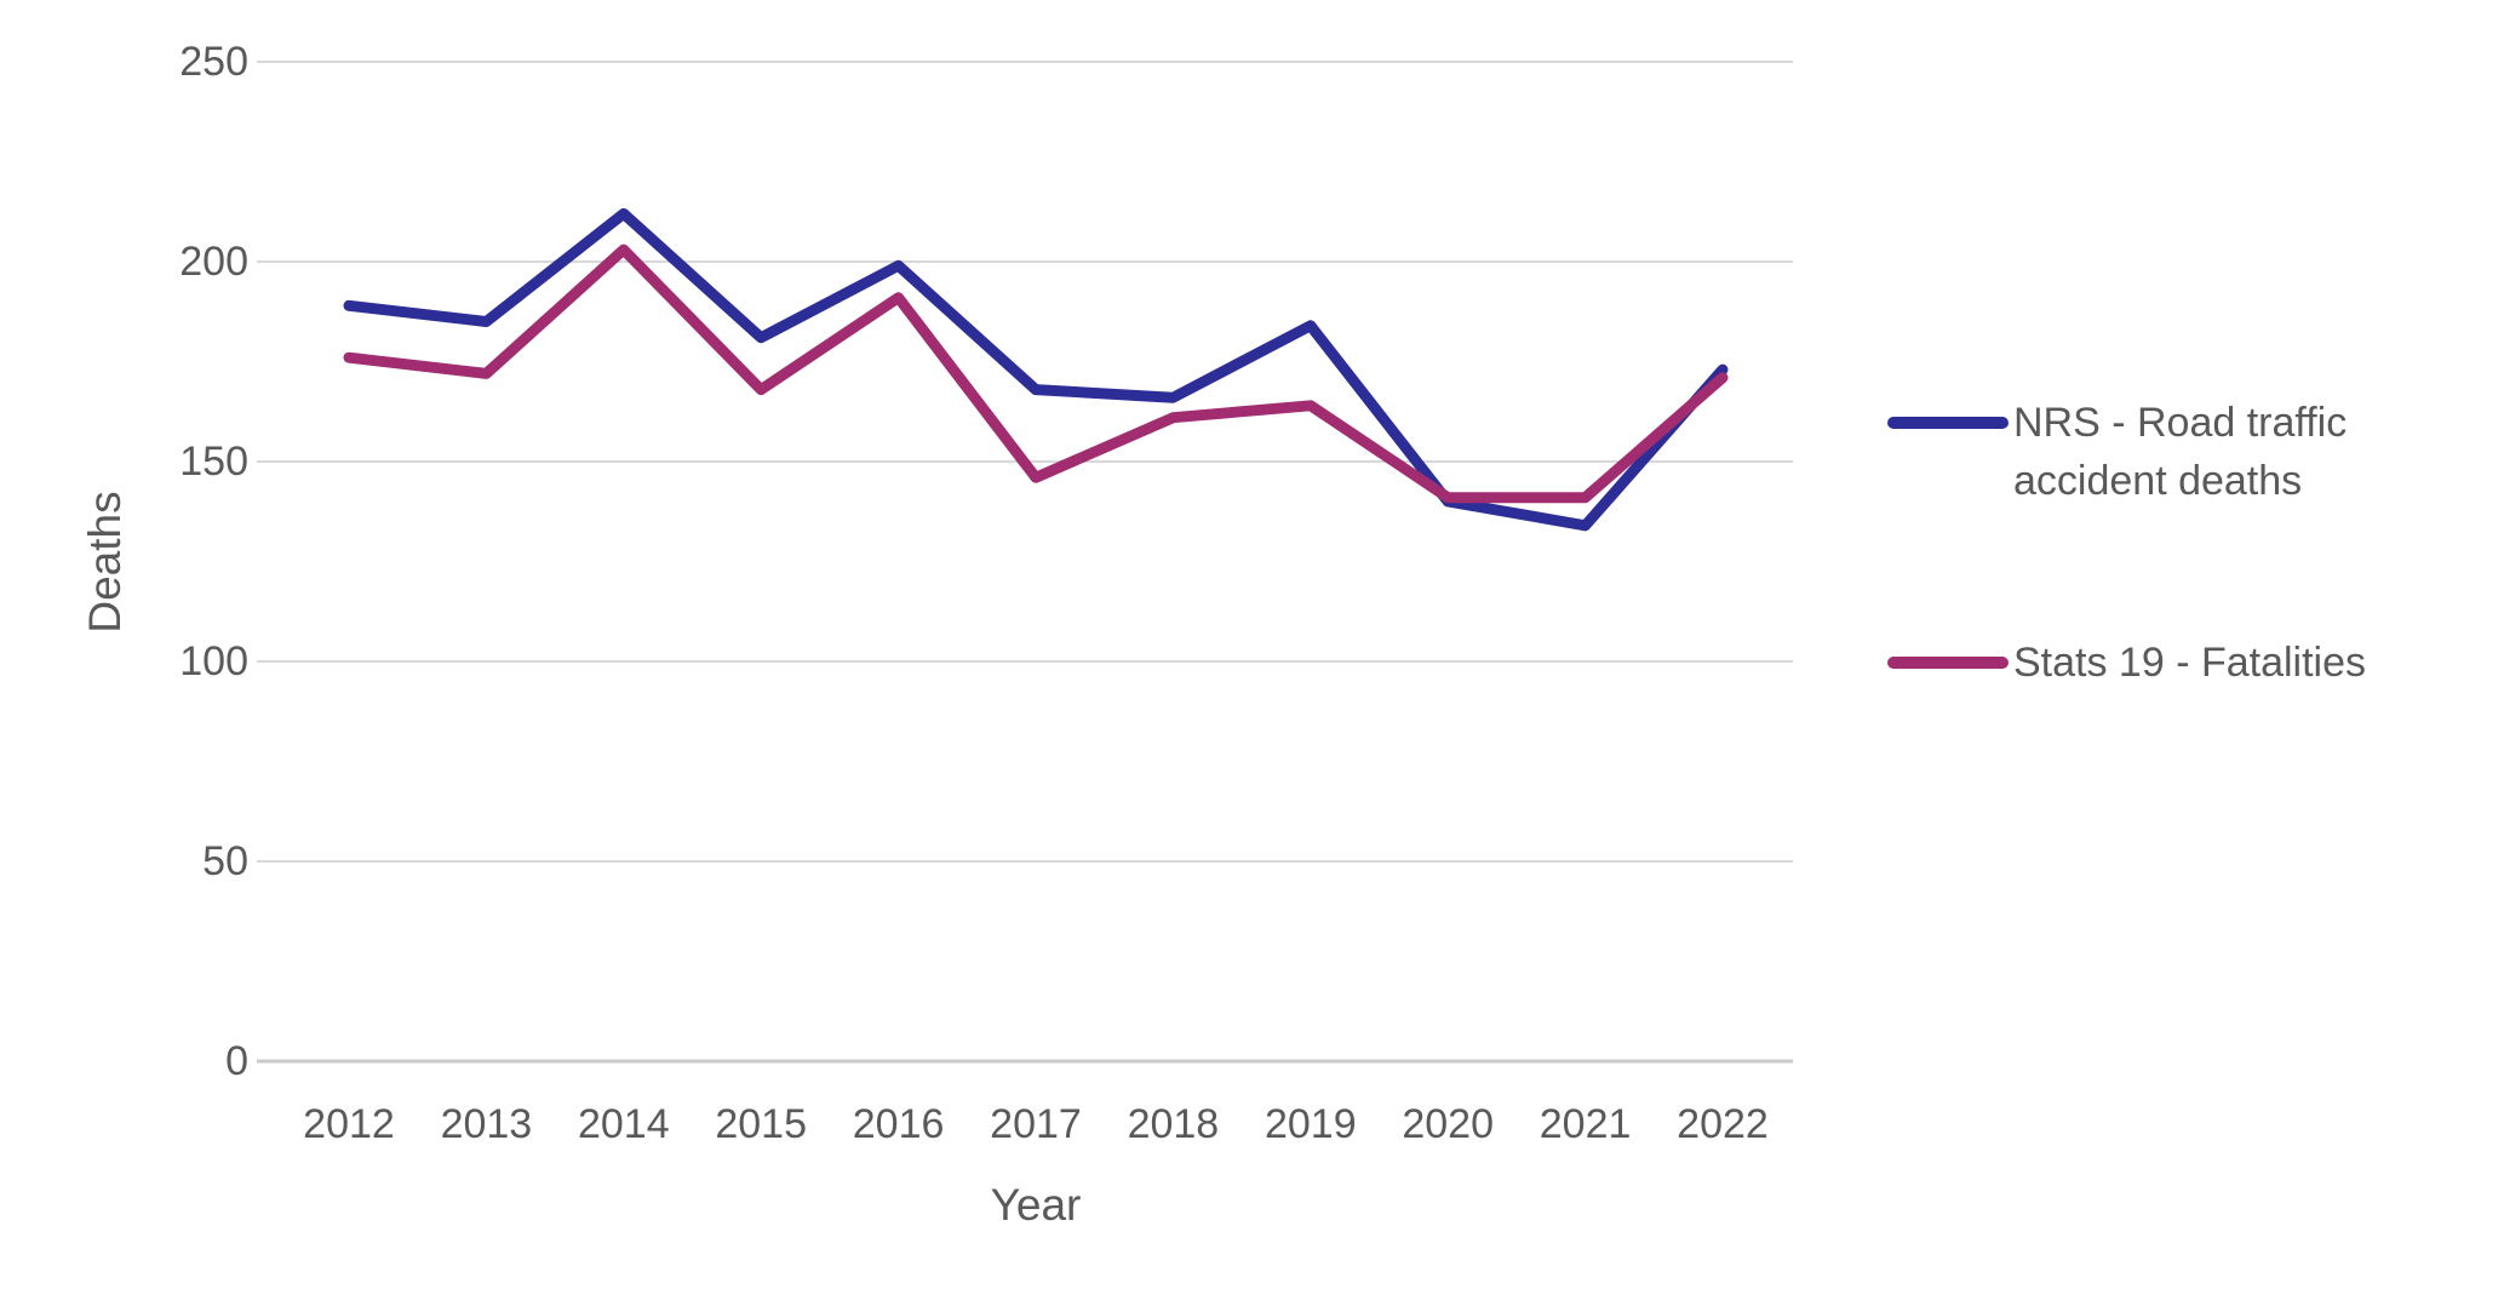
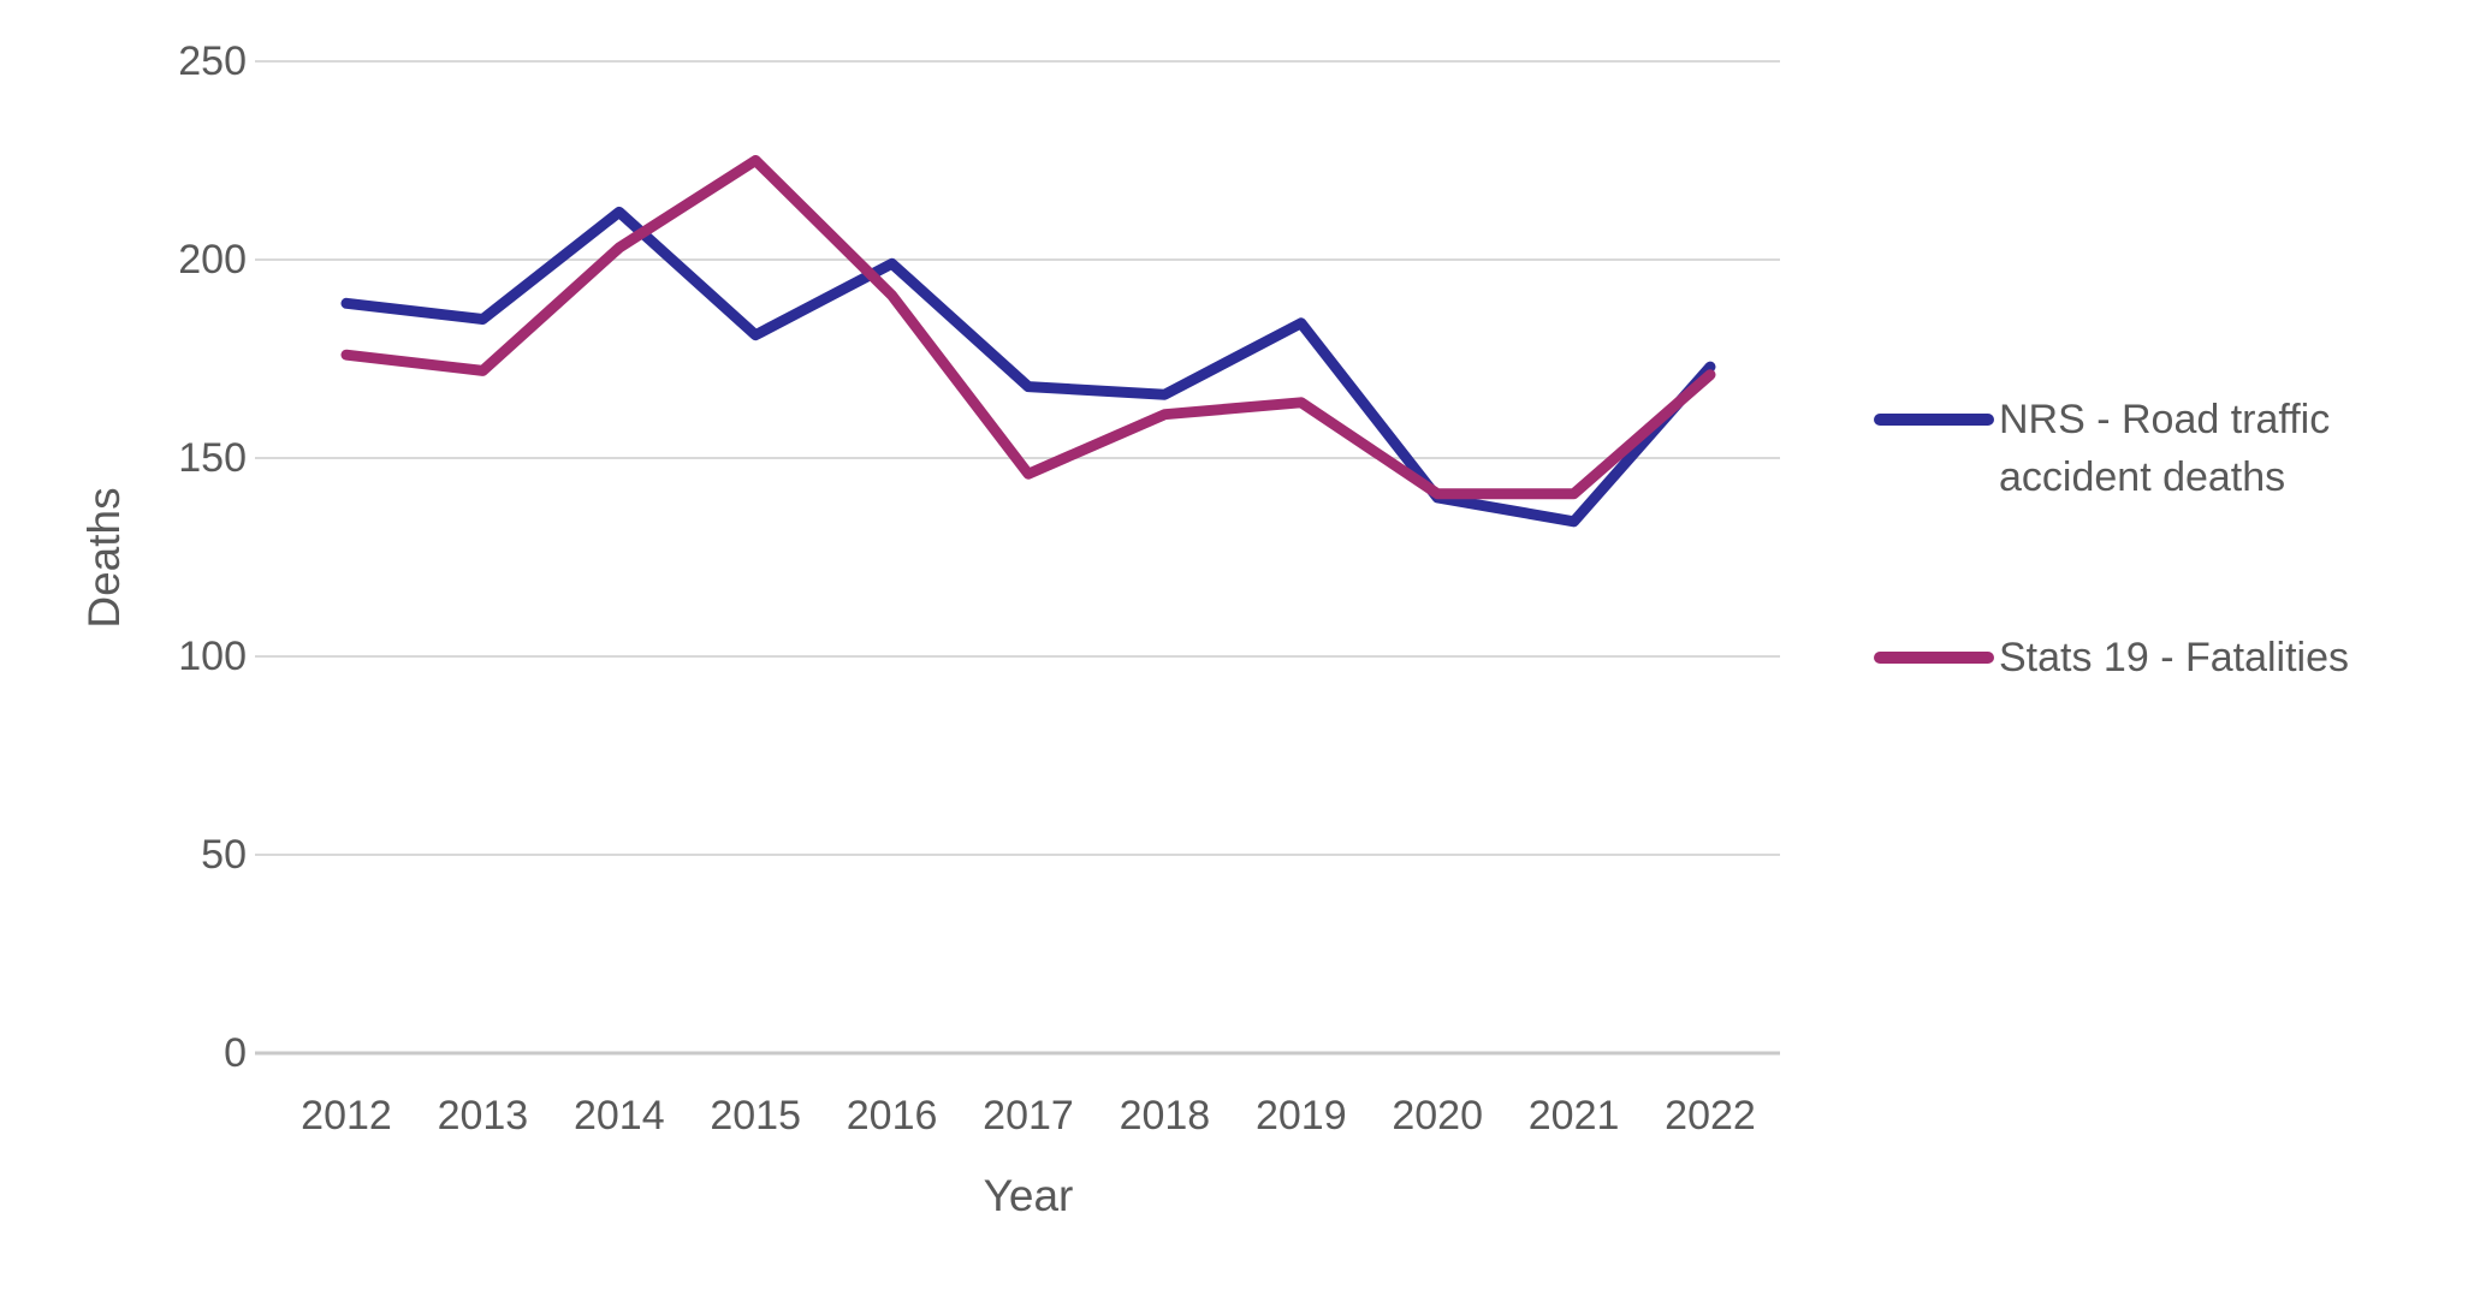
Stats 19 - Fatalities/2015: 168 -> 225
